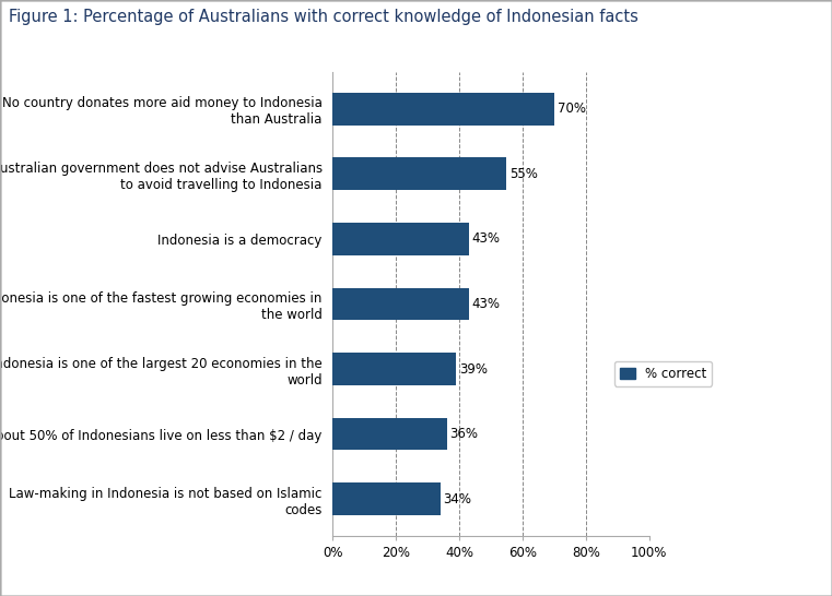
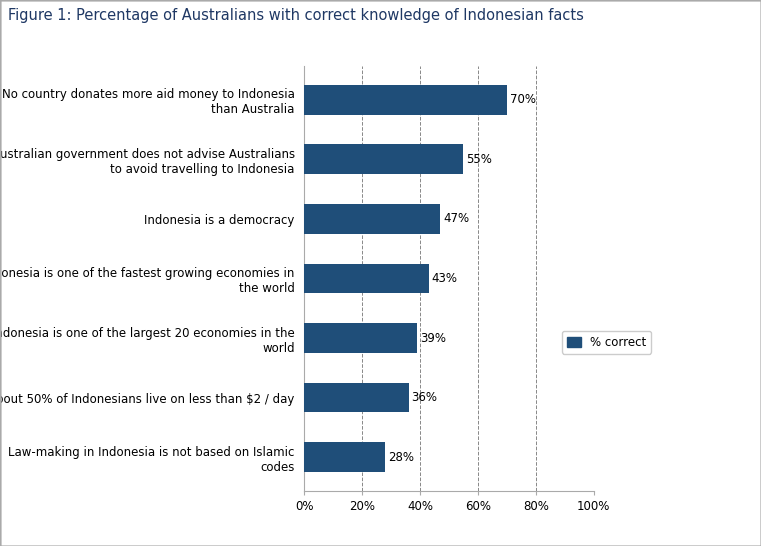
Indonesia is a democracy: 43% -> 47%
Law-making in Indonesia is not based on Islamic codes: 34% -> 28%
